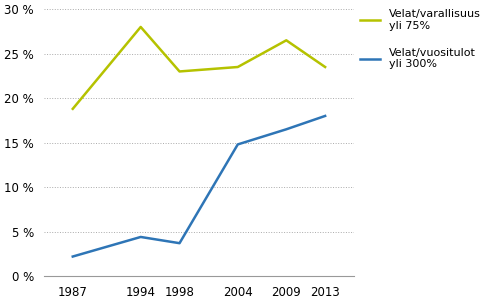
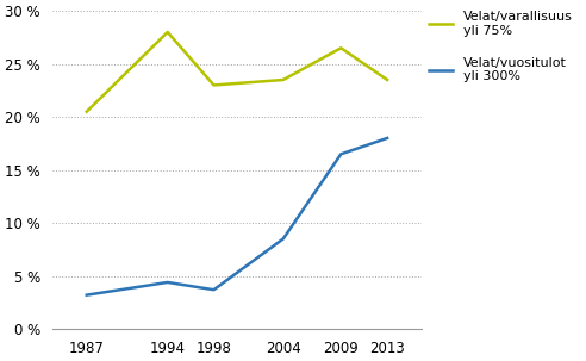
Velat/varallisuus yli 75%/1987: 18.8 % -> 20.5 %
Velat/vuositulot yli 300%/1987: 2.2 % -> 3.2 %
Velat/vuositulot yli 300%/2004: 14.8 % -> 8.5 %
